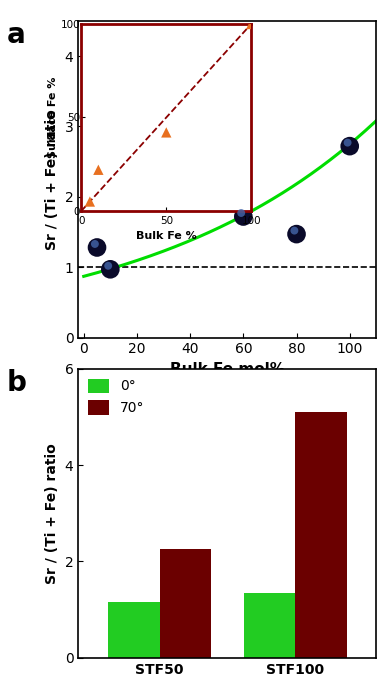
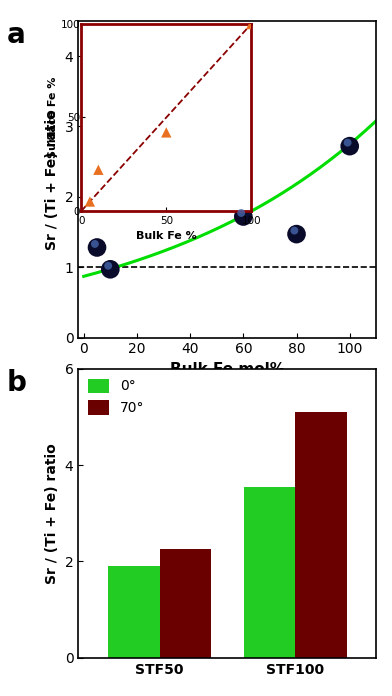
0°/STF50: 1.15 -> 1.90
0°/STF100: 1.35 -> 3.55
